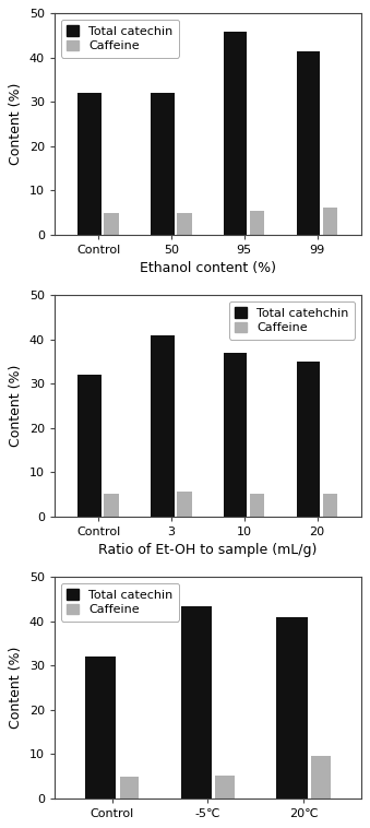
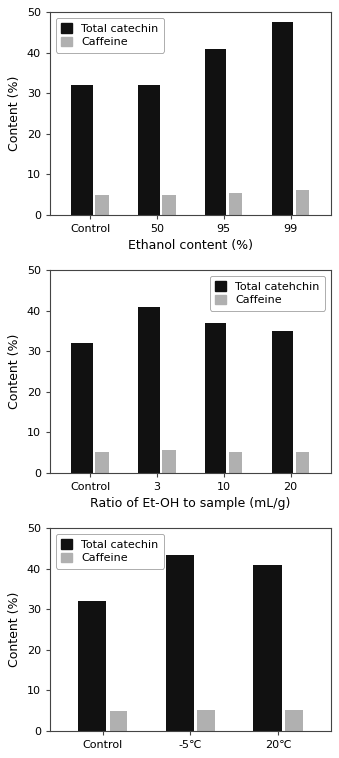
Total catechin/95: 46.0 -> 41.0
Total catechin/99: 41.5 -> 47.5
Caffeine/20℃: 9.5 -> 5.0
